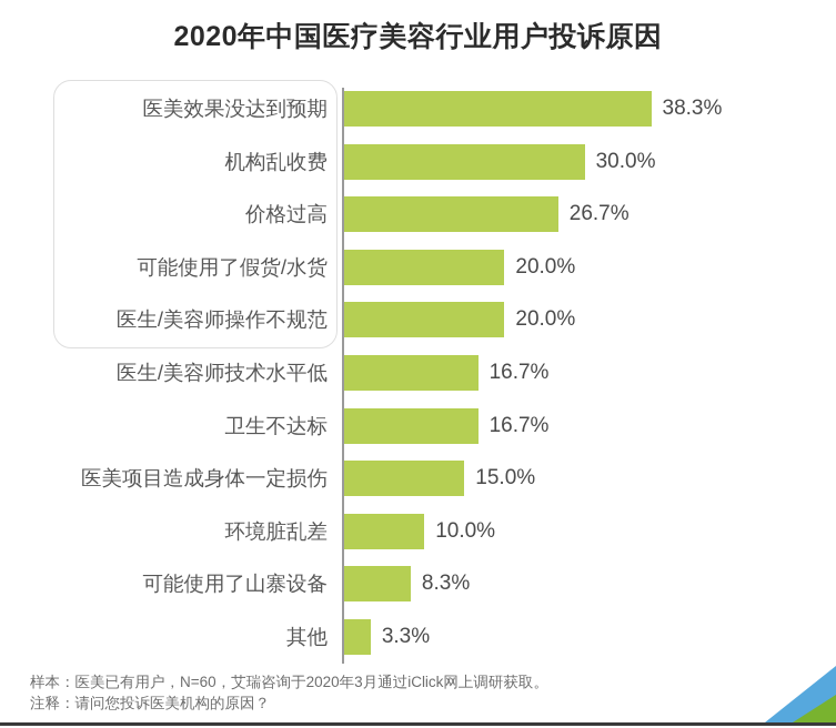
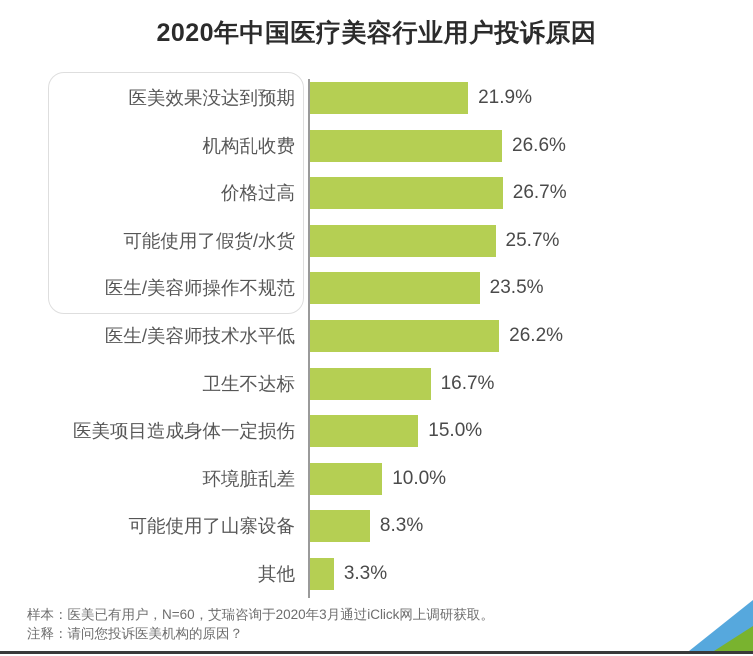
医美效果没达到预期: 38.3% -> 21.9%
机构乱收费: 30.0% -> 26.6%
可能使用了假货/水货: 20.0% -> 25.7%
医生/美容师操作不规范: 20.0% -> 23.5%
医生/美容师技术水平低: 16.7% -> 26.2%
